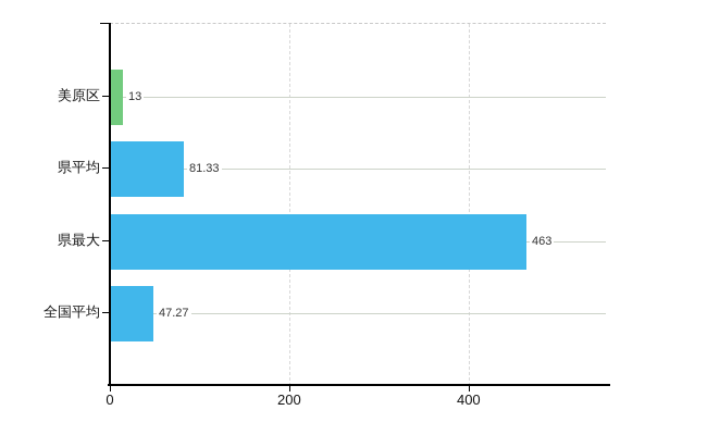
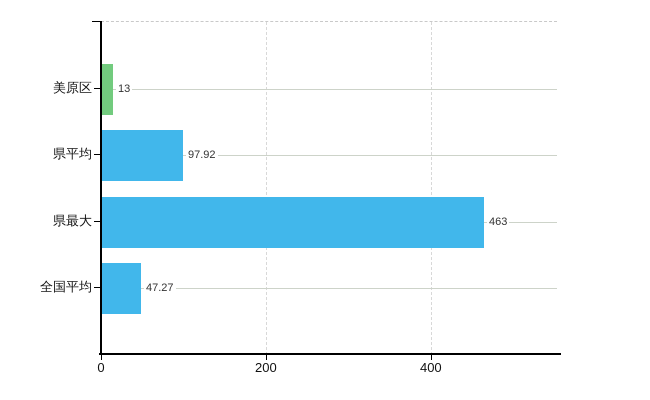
県平均: 81.33 -> 97.92
